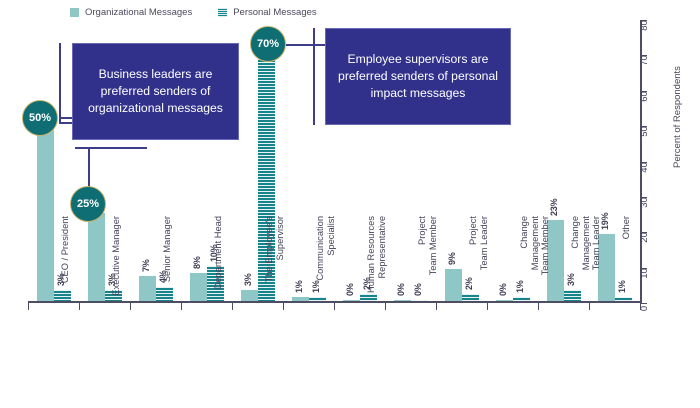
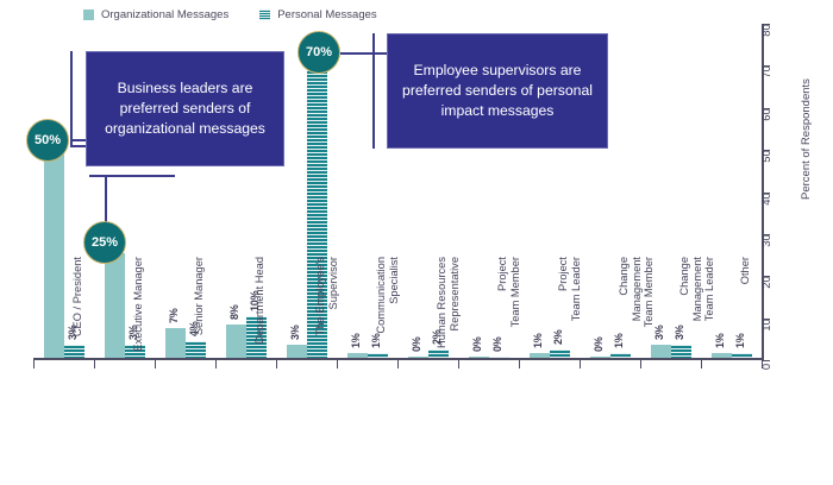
Organizational Messages/Project Team Leader: 9% -> 1%
Organizational Messages/Change Management Team Leader: 23% -> 3%
Organizational Messages/Other: 19% -> 1%
